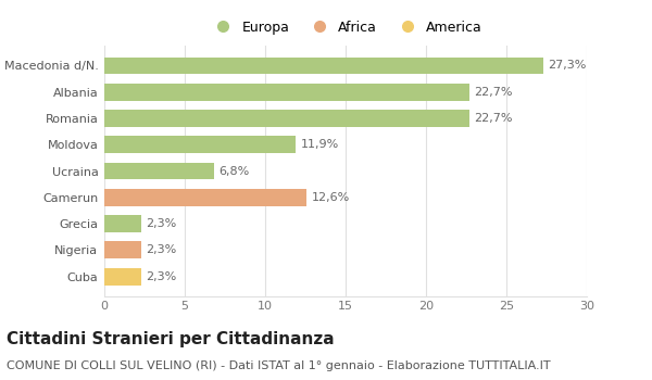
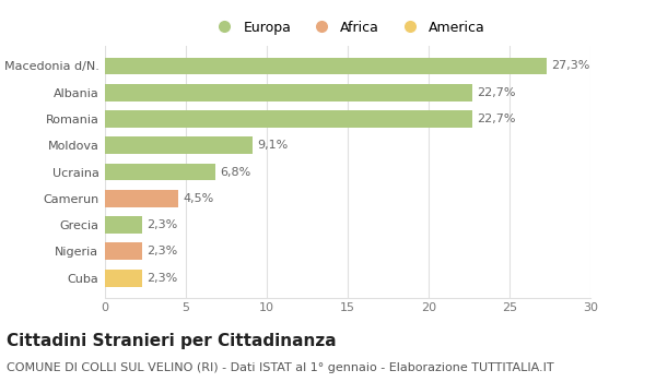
Moldova: 11,9% -> 9,1%
Camerun: 12,6% -> 4,5%
